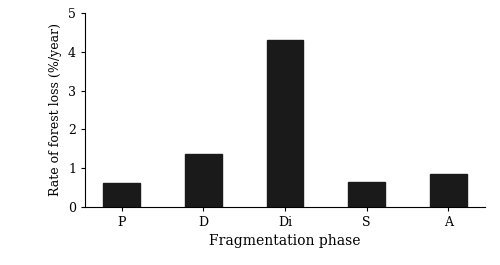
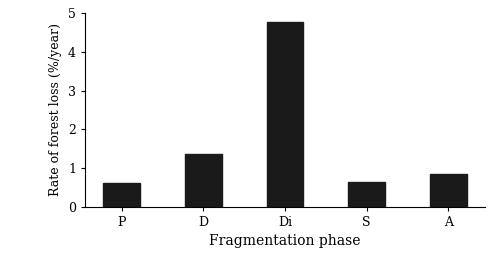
Di: 4.30 -> 4.77
